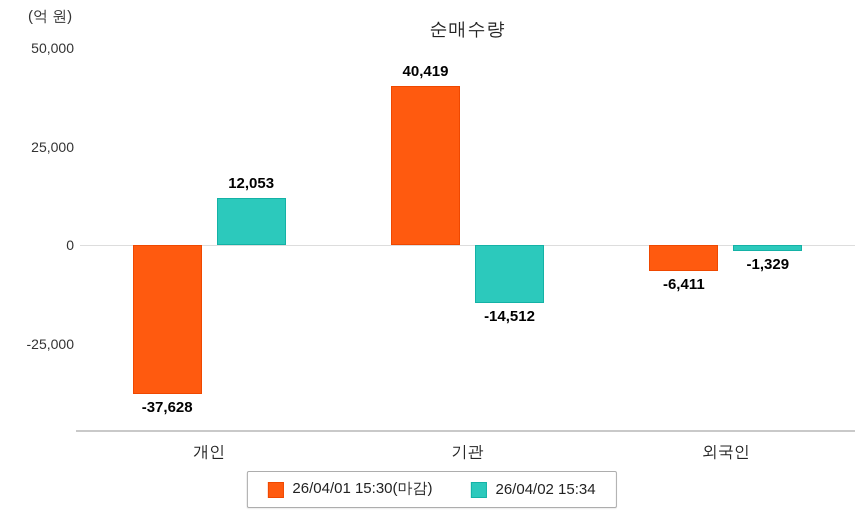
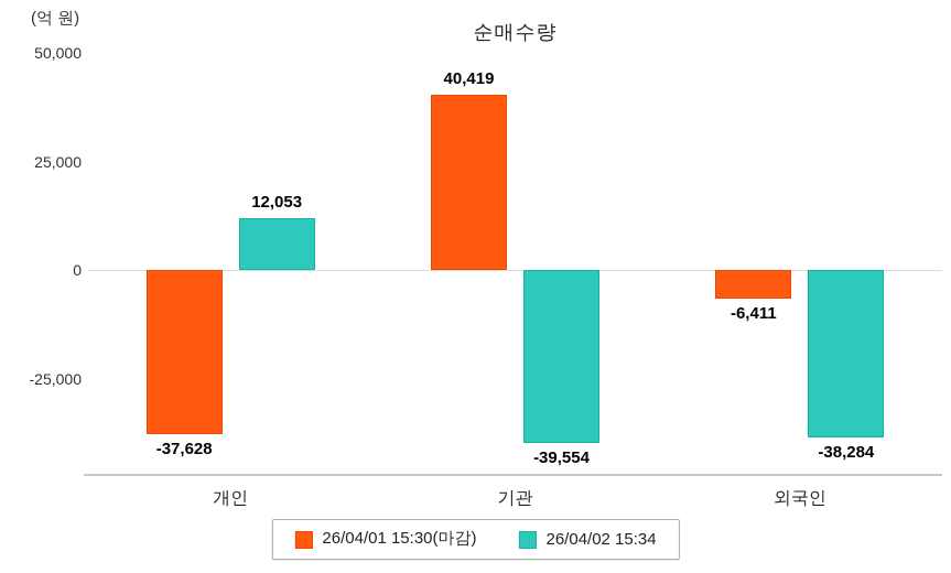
26/04/02 15:34/기관: -14,512 -> -39,554
26/04/02 15:34/외국인: -1,329 -> -38,284
